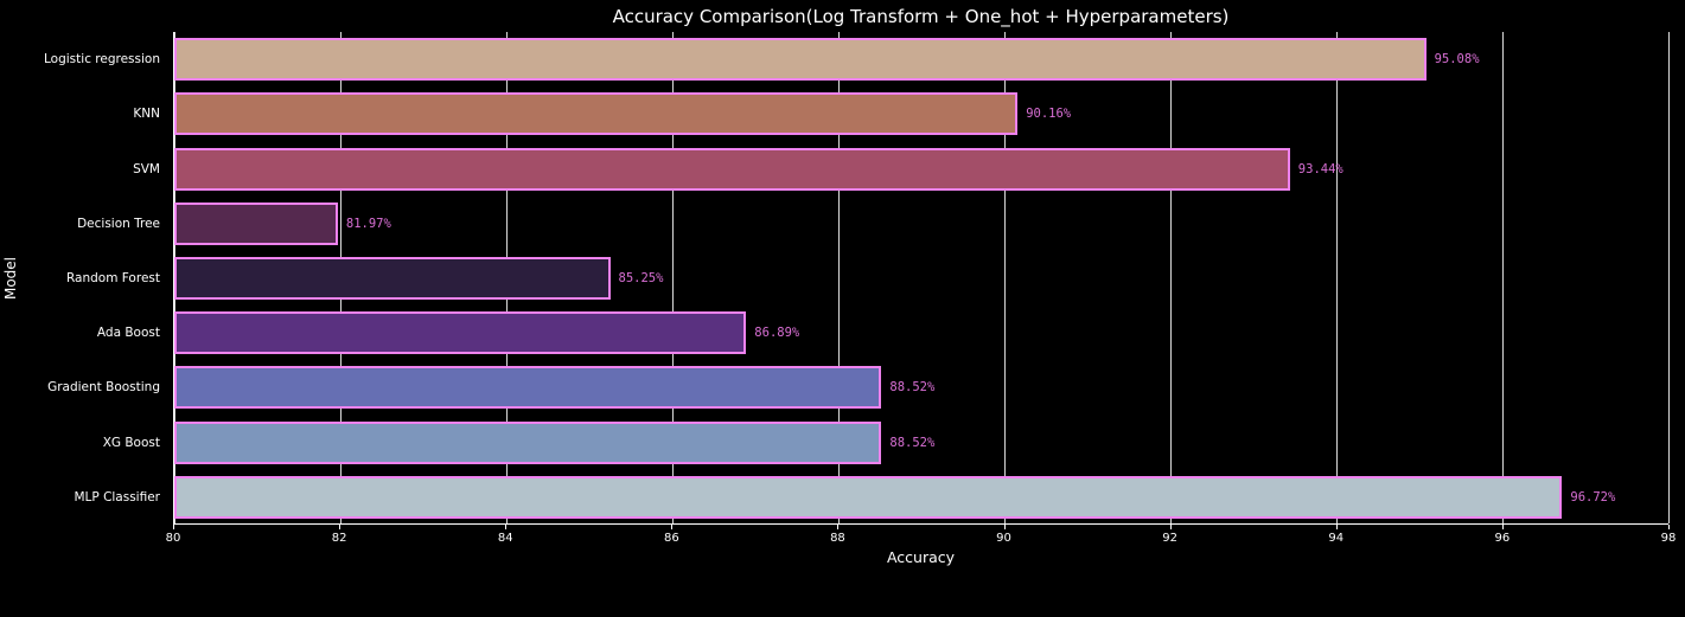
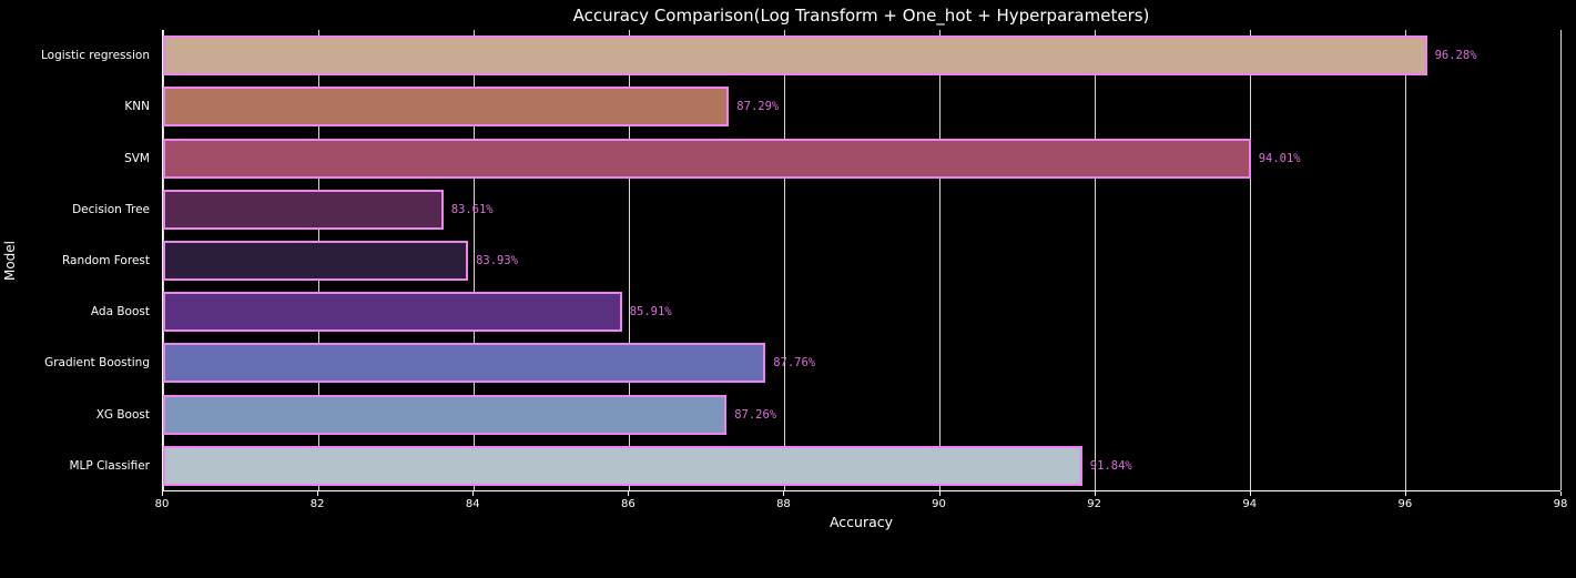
Logistic regression: 95.08% -> 96.28%
KNN: 90.16% -> 87.29%
SVM: 93.44% -> 94.01%
Decision Tree: 81.97% -> 83.61%
Random Forest: 85.25% -> 83.93%
Ada Boost: 86.89% -> 85.91%
Gradient Boosting: 88.52% -> 87.76%
XG Boost: 88.52% -> 87.26%
MLP Classifier: 96.72% -> 91.84%
